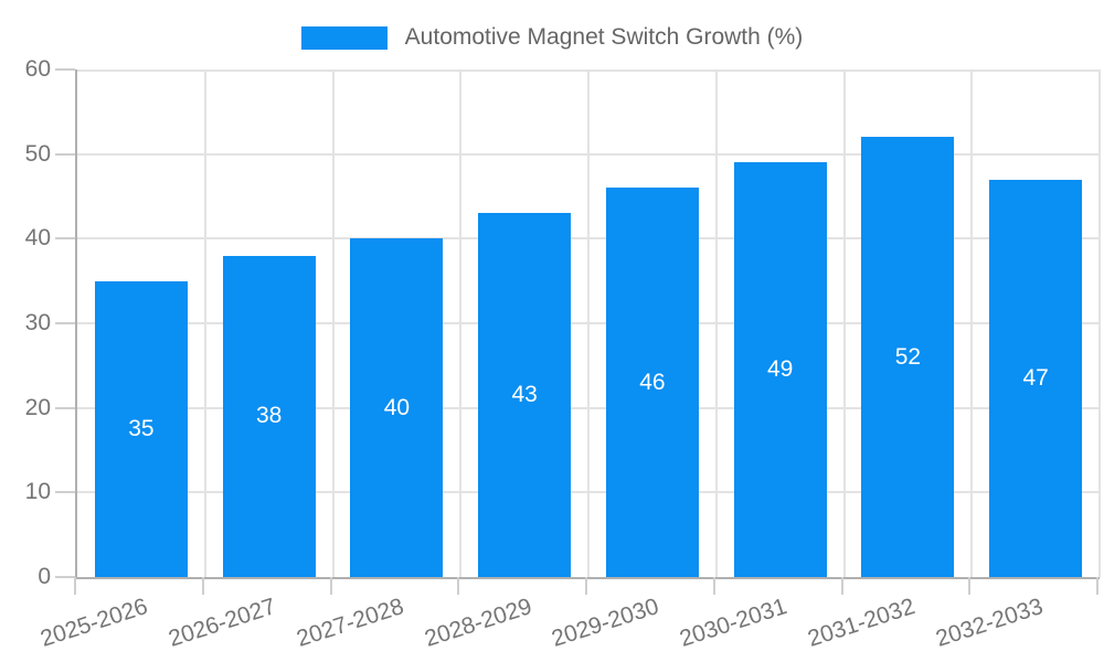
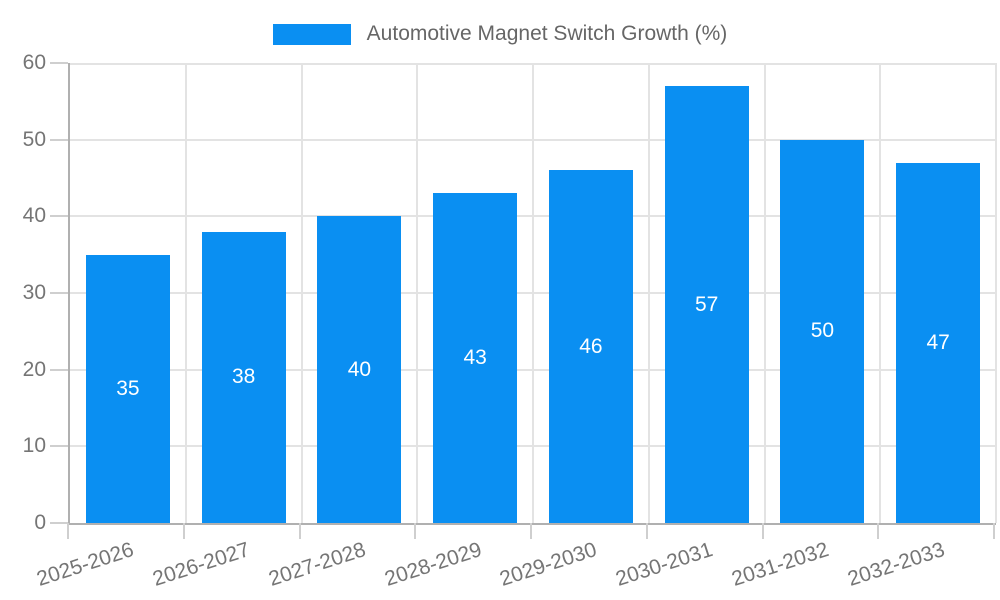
2030-2031: 49 -> 57
2031-2032: 52 -> 50
